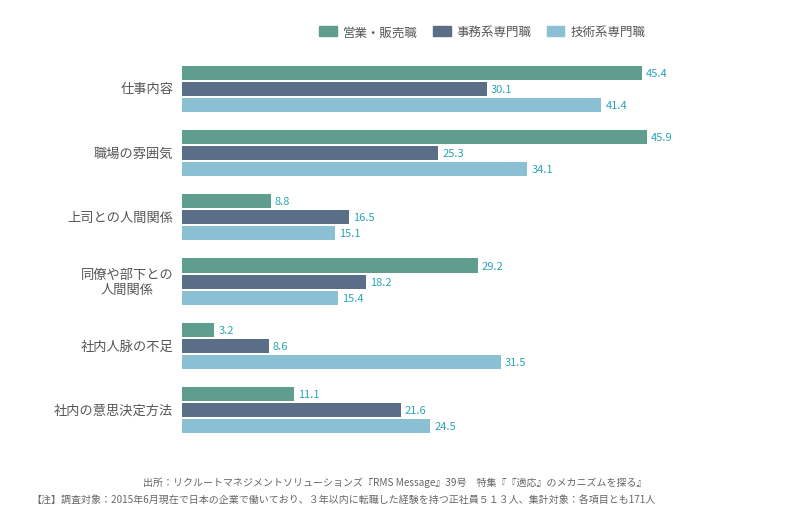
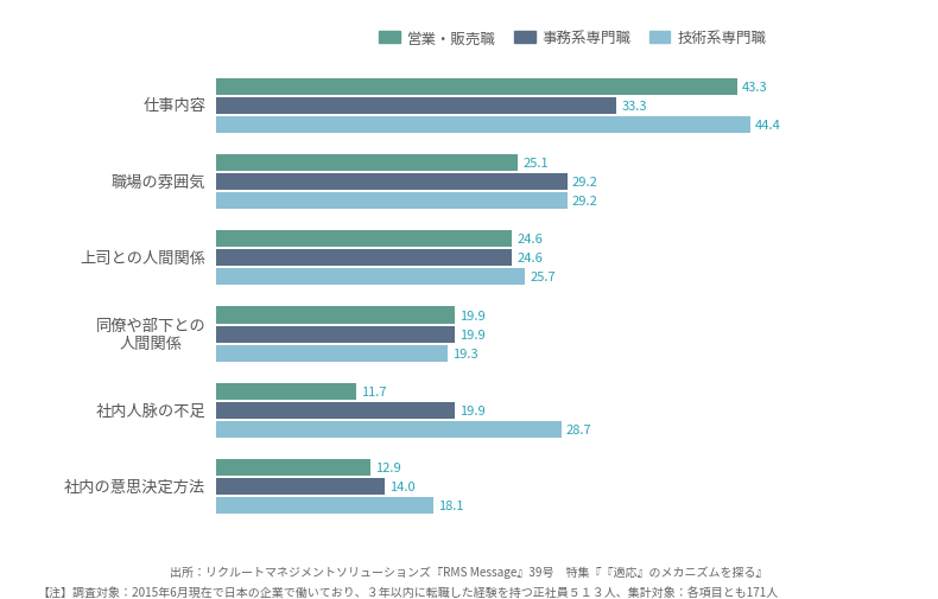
営業・販売職/仕事内容: 45.4 -> 43.3
事務系専門職/仕事内容: 30.1 -> 33.3
技術系専門職/仕事内容: 41.4 -> 44.4
営業・販売職/職場の雰囲気: 45.9 -> 25.1
事務系専門職/職場の雰囲気: 25.3 -> 29.2
技術系専門職/職場の雰囲気: 34.1 -> 29.2
営業・販売職/上司との人間関係: 8.8 -> 24.6
事務系専門職/上司との人間関係: 16.5 -> 24.6
技術系専門職/上司との人間関係: 15.1 -> 25.7
営業・販売職/同僚や部下との 人間関係: 29.2 -> 19.9
事務系専門職/同僚や部下との 人間関係: 18.2 -> 19.9
技術系専門職/同僚や部下との 人間関係: 15.4 -> 19.3
営業・販売職/社内人脉の不足: 3.2 -> 11.7
事務系専門職/社内人脉の不足: 8.6 -> 19.9
技術系専門職/社内人脉の不足: 31.5 -> 28.7
営業・販売職/社内の意思決定方法: 11.1 -> 12.9
事務系専門職/社内の意思決定方法: 21.6 -> 14.0
技術系専門職/社内の意思決定方法: 24.5 -> 18.1
